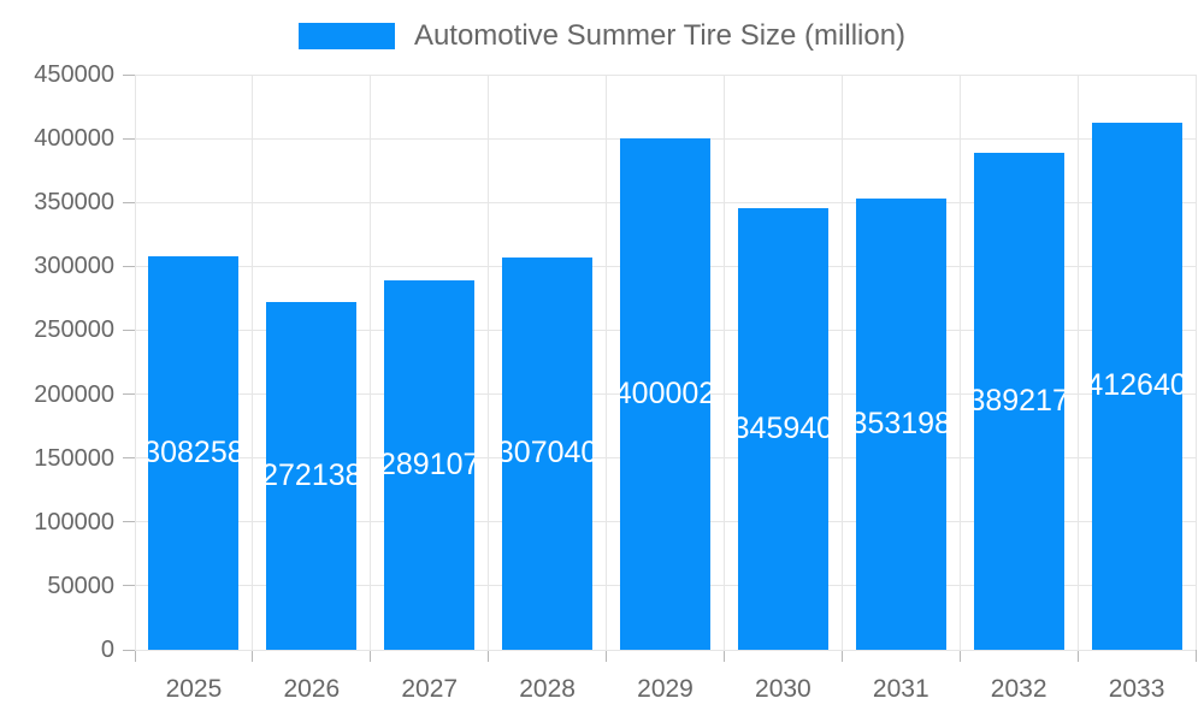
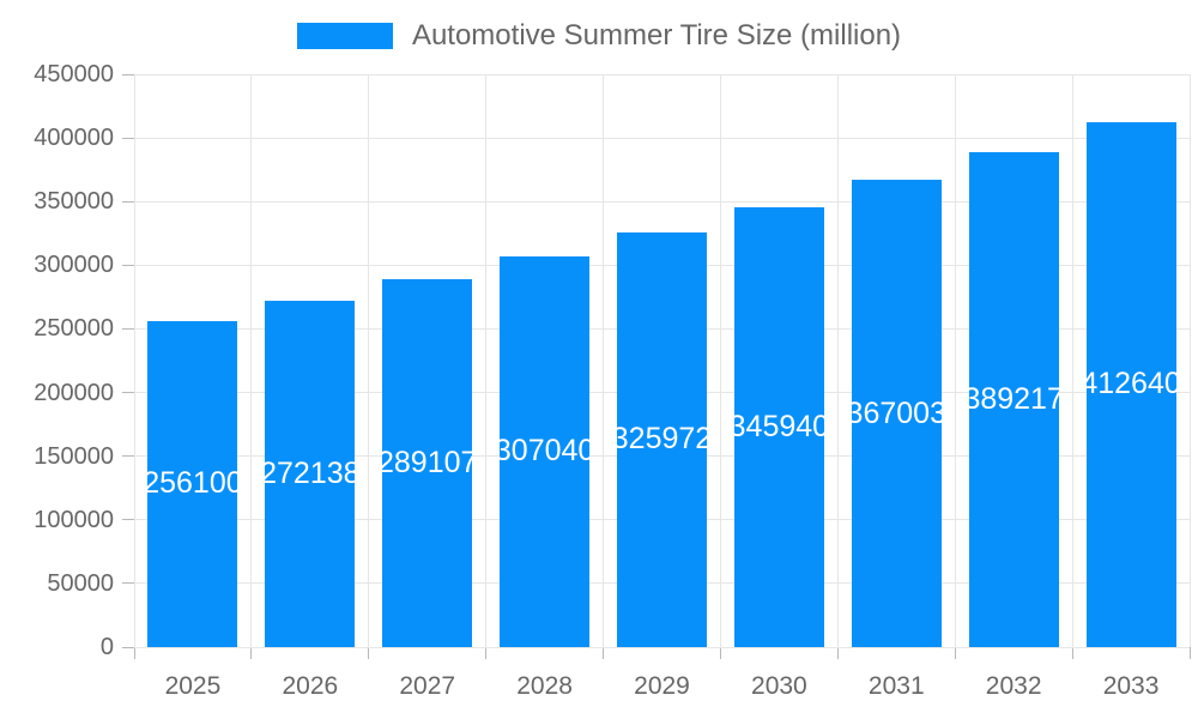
2025: 308258 -> 256100
2029: 400002 -> 325972
2031: 353198 -> 367003
